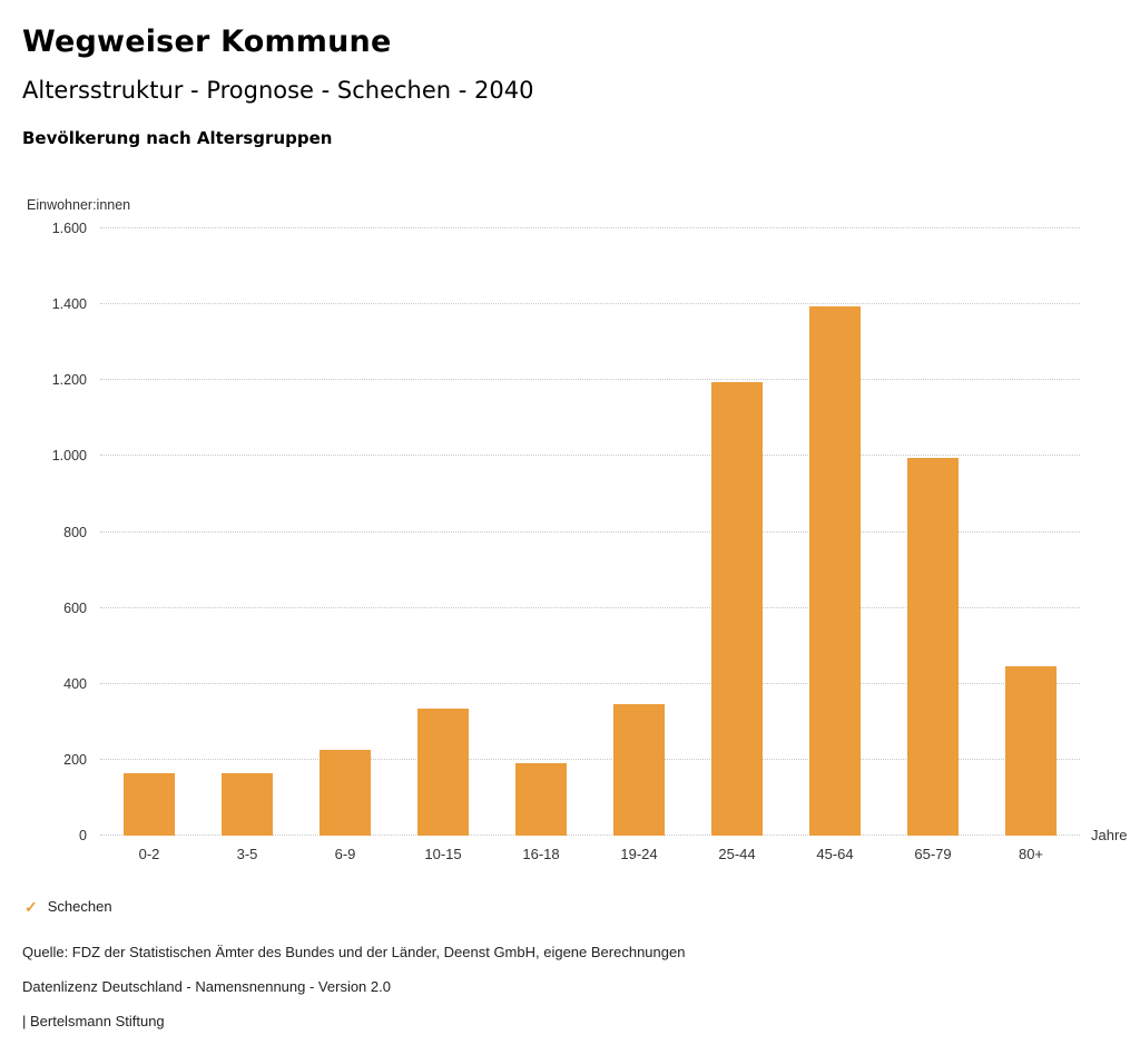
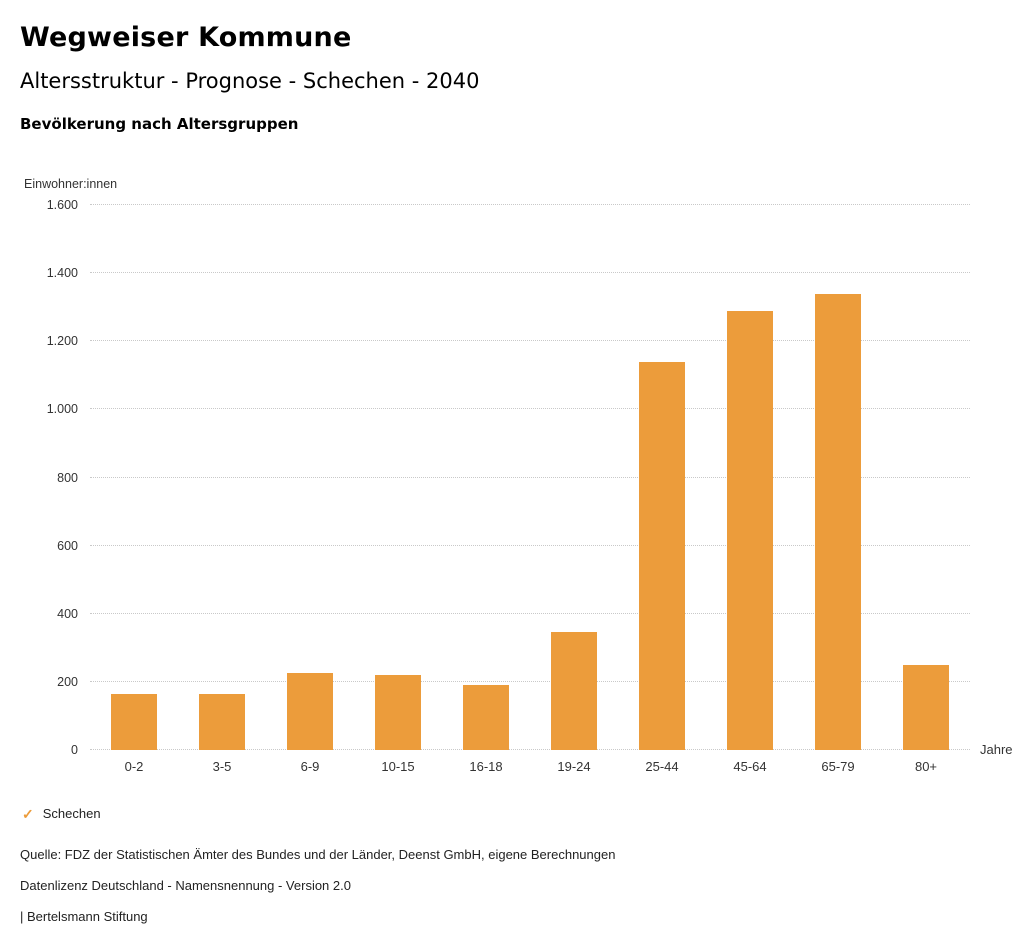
10-15: 340 -> 220
25-44: 1200 -> 1140
45-64: 1400 -> 1290
65-79: 1000 -> 1340
80+: 440 -> 250
